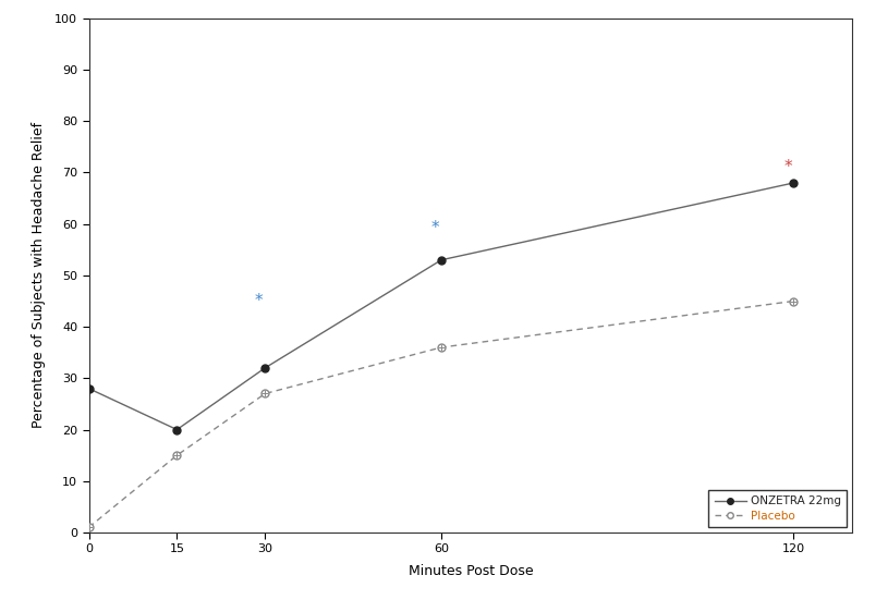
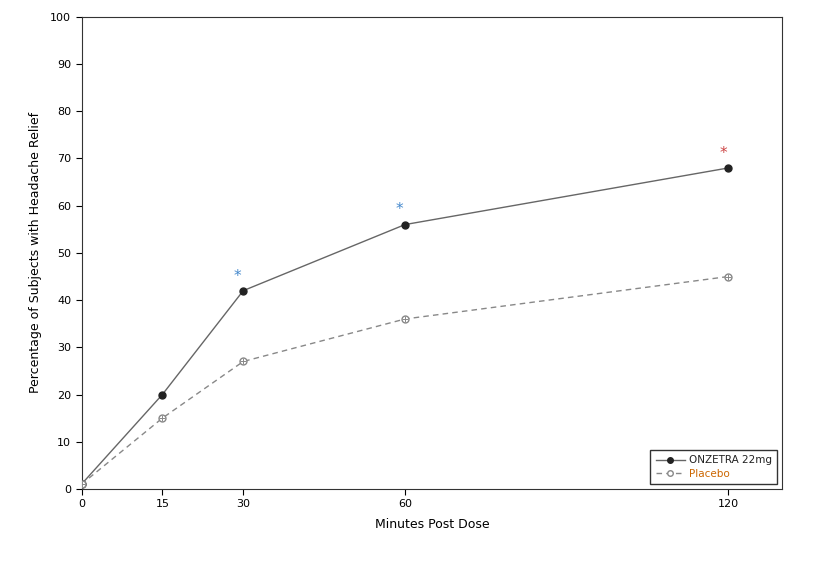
ONZETRA 22mg/0: 28 -> 1
ONZETRA 22mg/30: 32 -> 42
ONZETRA 22mg/60: 53 -> 56
